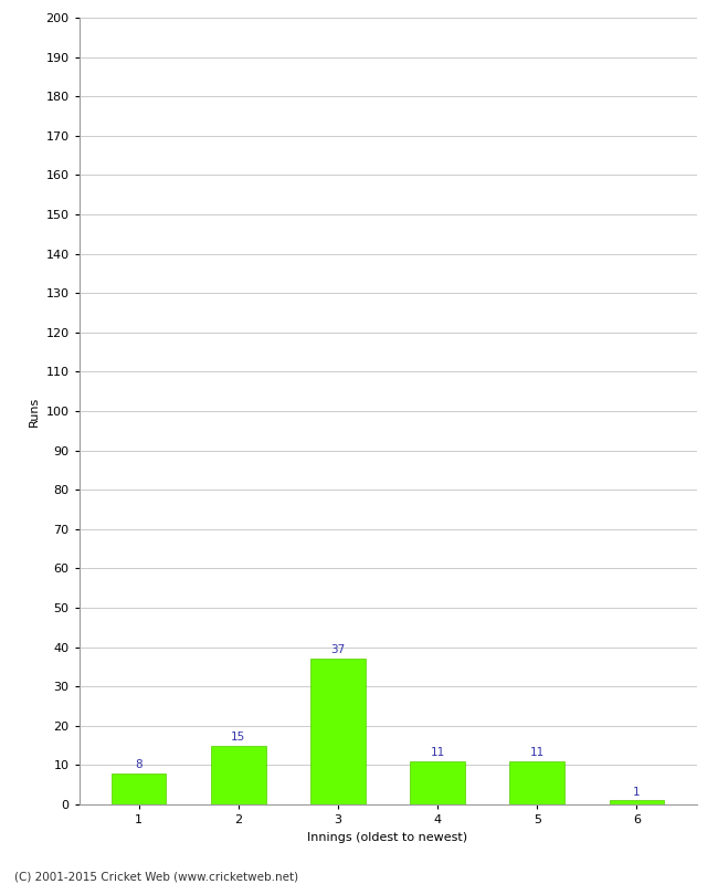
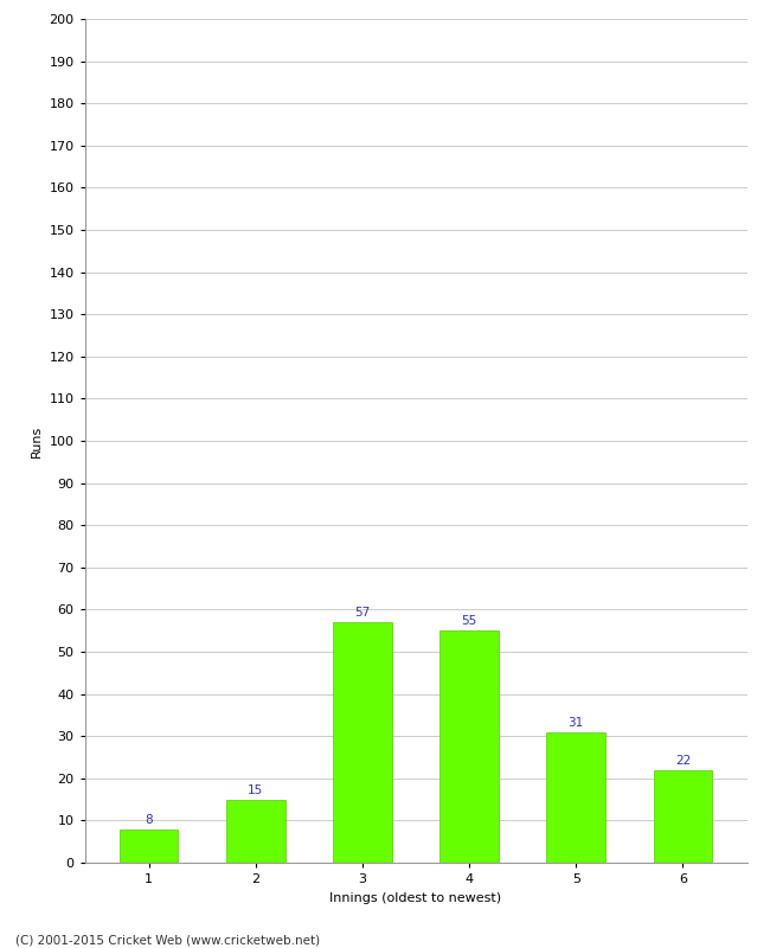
3: 37 -> 57
4: 11 -> 55
5: 11 -> 31
6: 1 -> 22
